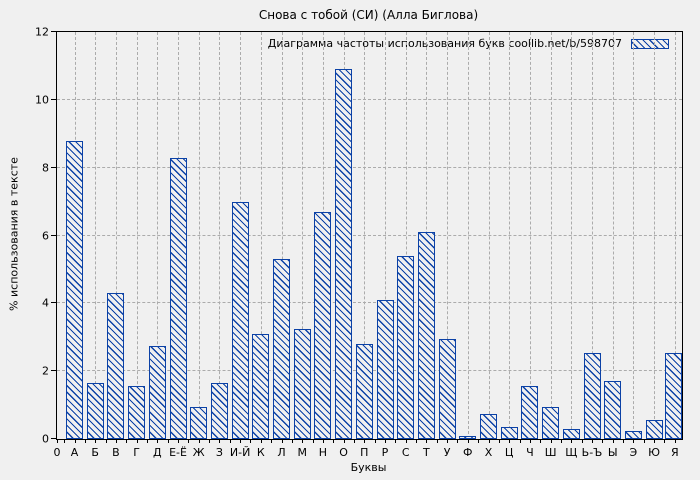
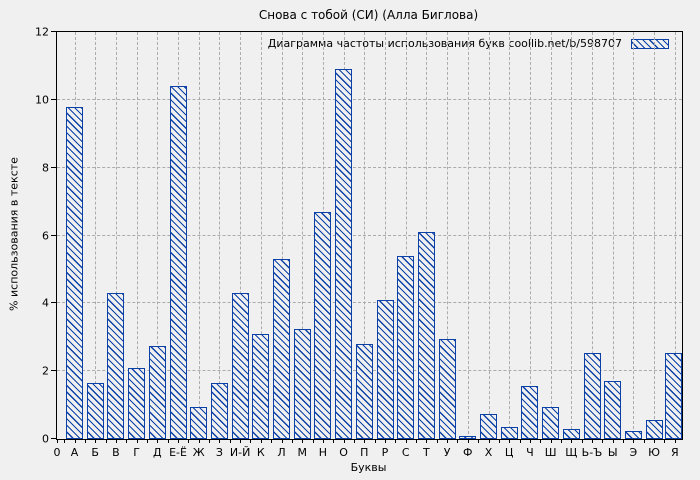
А: 8.8 -> 9.8
Г: 1.6 -> 2.1
Е-Ё: 8.3 -> 10.4
И-Й: 7.0 -> 4.3
